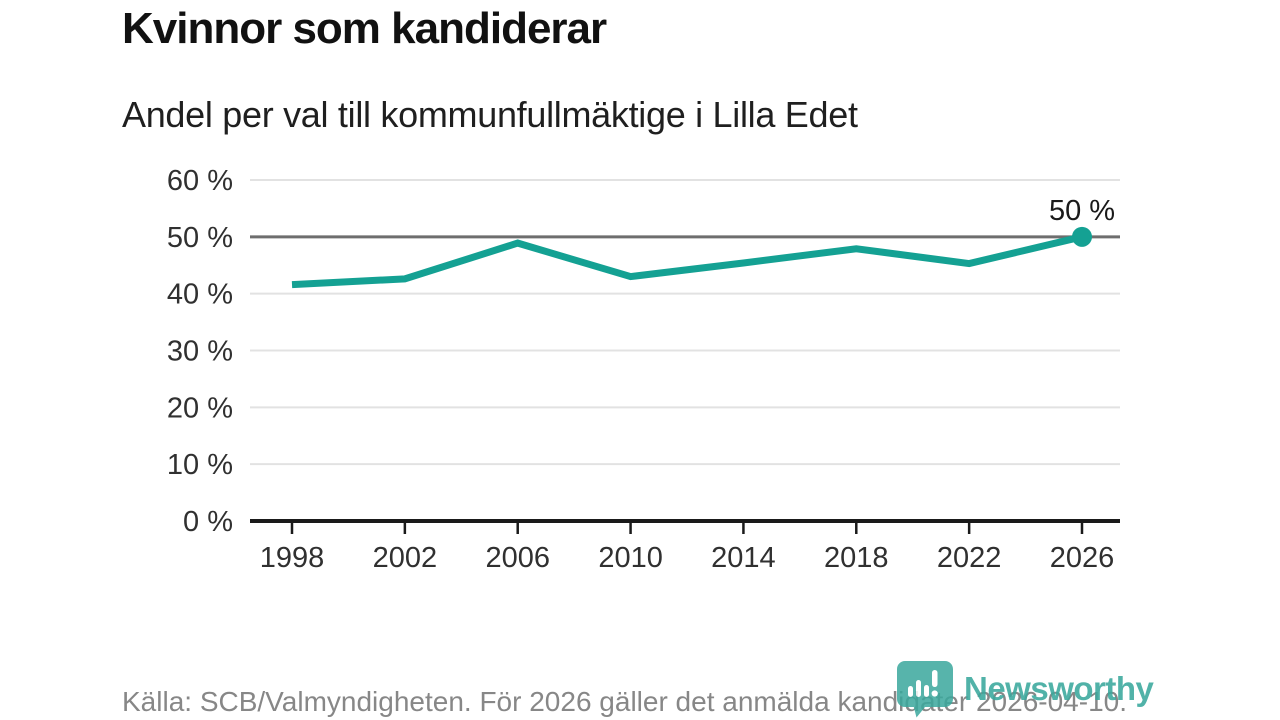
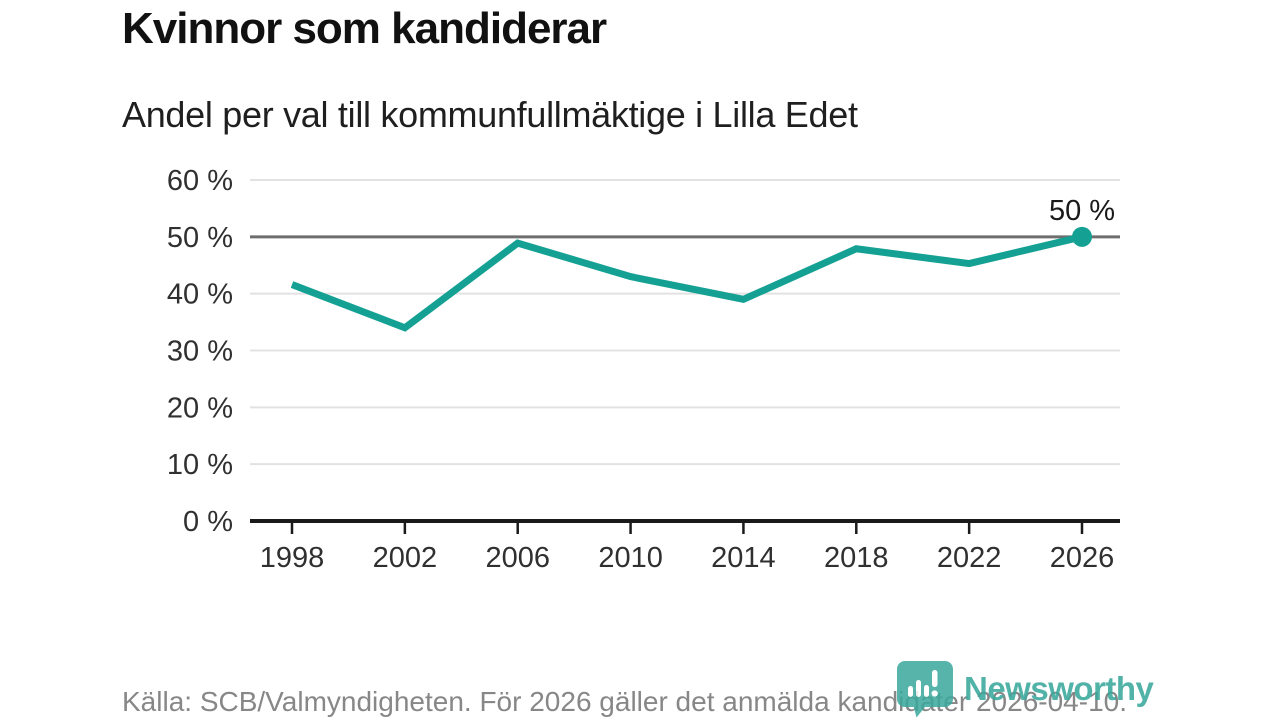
2002: 43% -> 34%
2014: 45% -> 39%
